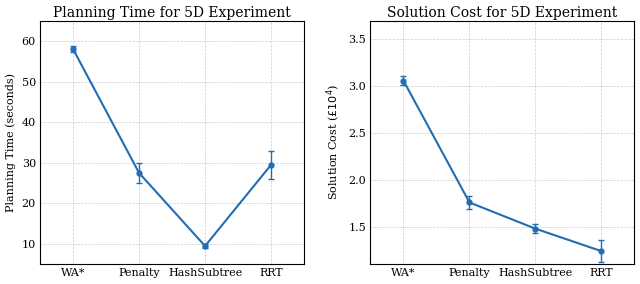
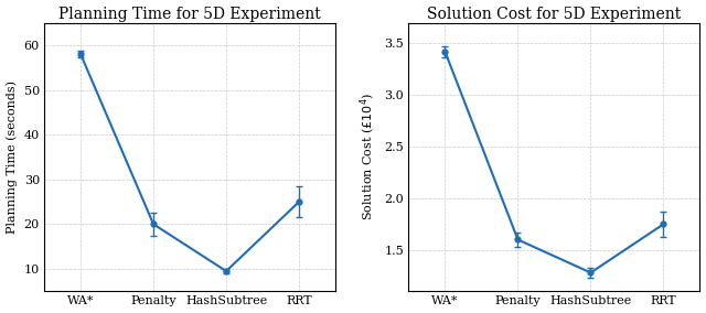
Planning Time for 5D Experiment/Penalty: 27.5 -> 20.0
Planning Time for 5D Experiment/RRT: 29.5 -> 25.0
Solution Cost for 5D Experiment/WA*: 3.06 -> 3.42
Solution Cost for 5D Experiment/Penalty: 1.76 -> 1.60
Solution Cost for 5D Experiment/HashSubtree: 1.48 -> 1.28
Solution Cost for 5D Experiment/RRT: 1.24 -> 1.75
